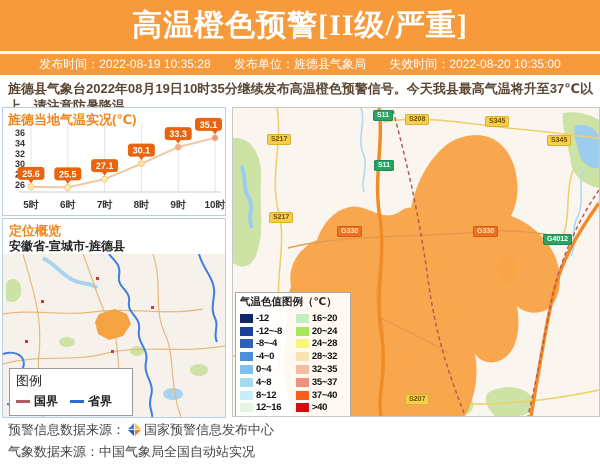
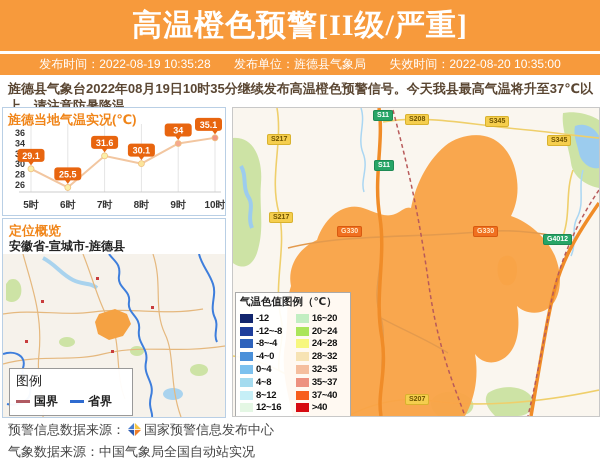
5时: 25.6 -> 29.1
7时: 27.1 -> 31.6
9时: 33.3 -> 34
